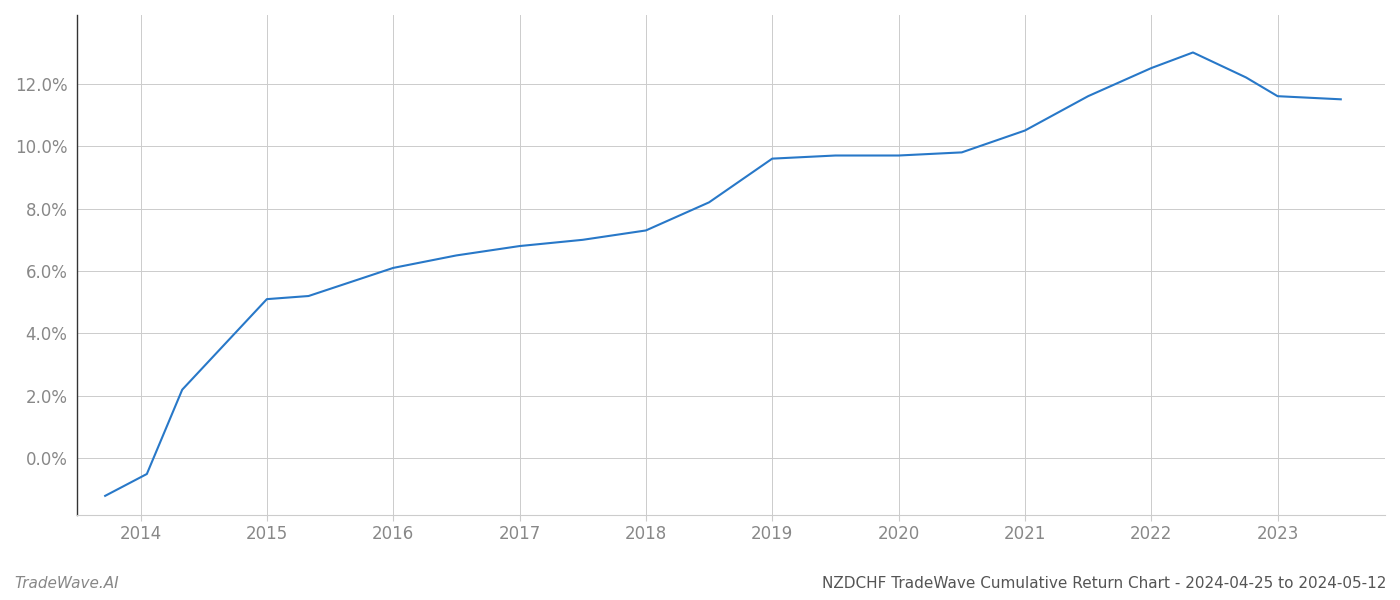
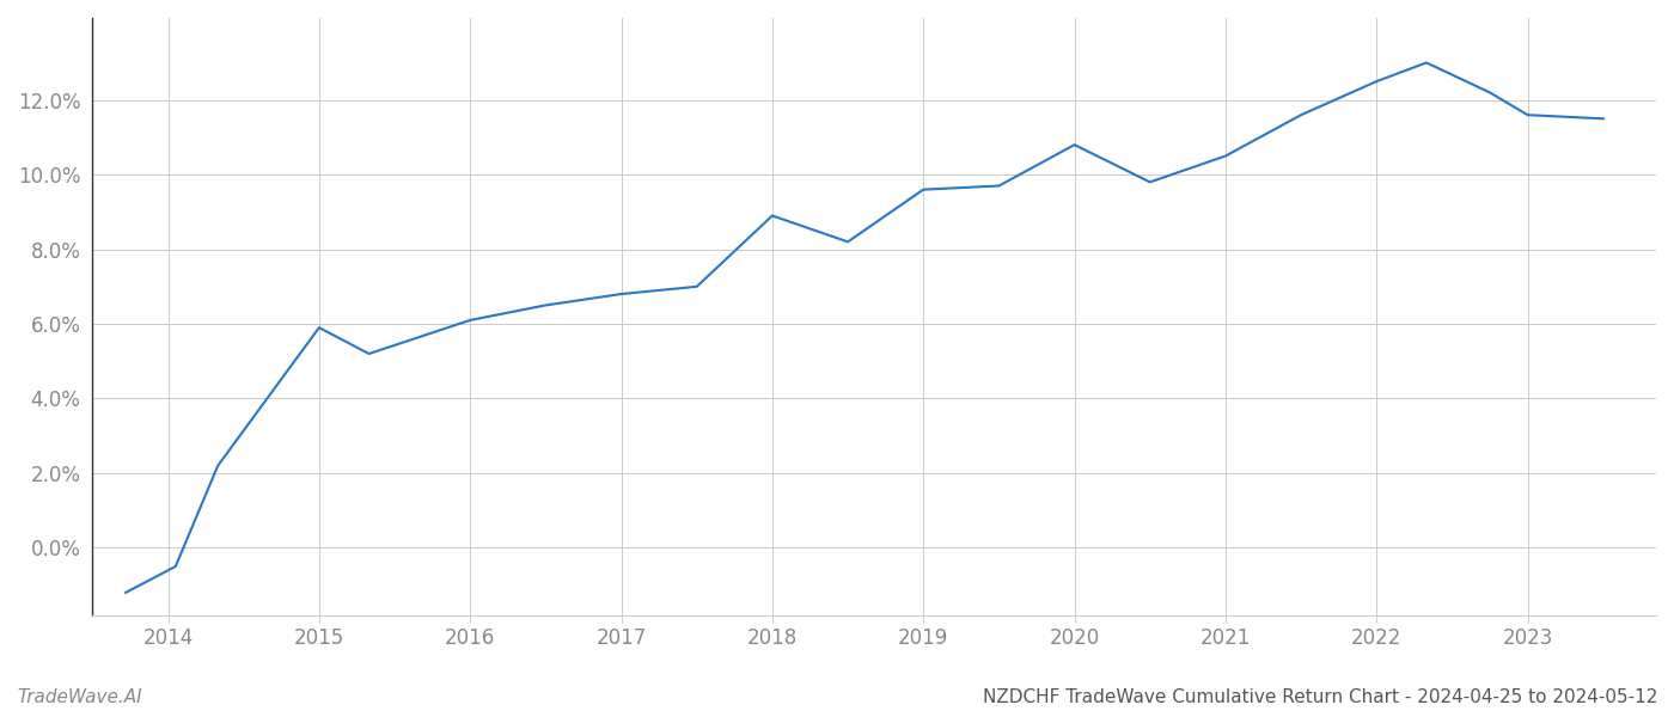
2015: 5.1% -> 5.9%
2018: 7.3% -> 8.9%
2020: 9.7% -> 10.8%
